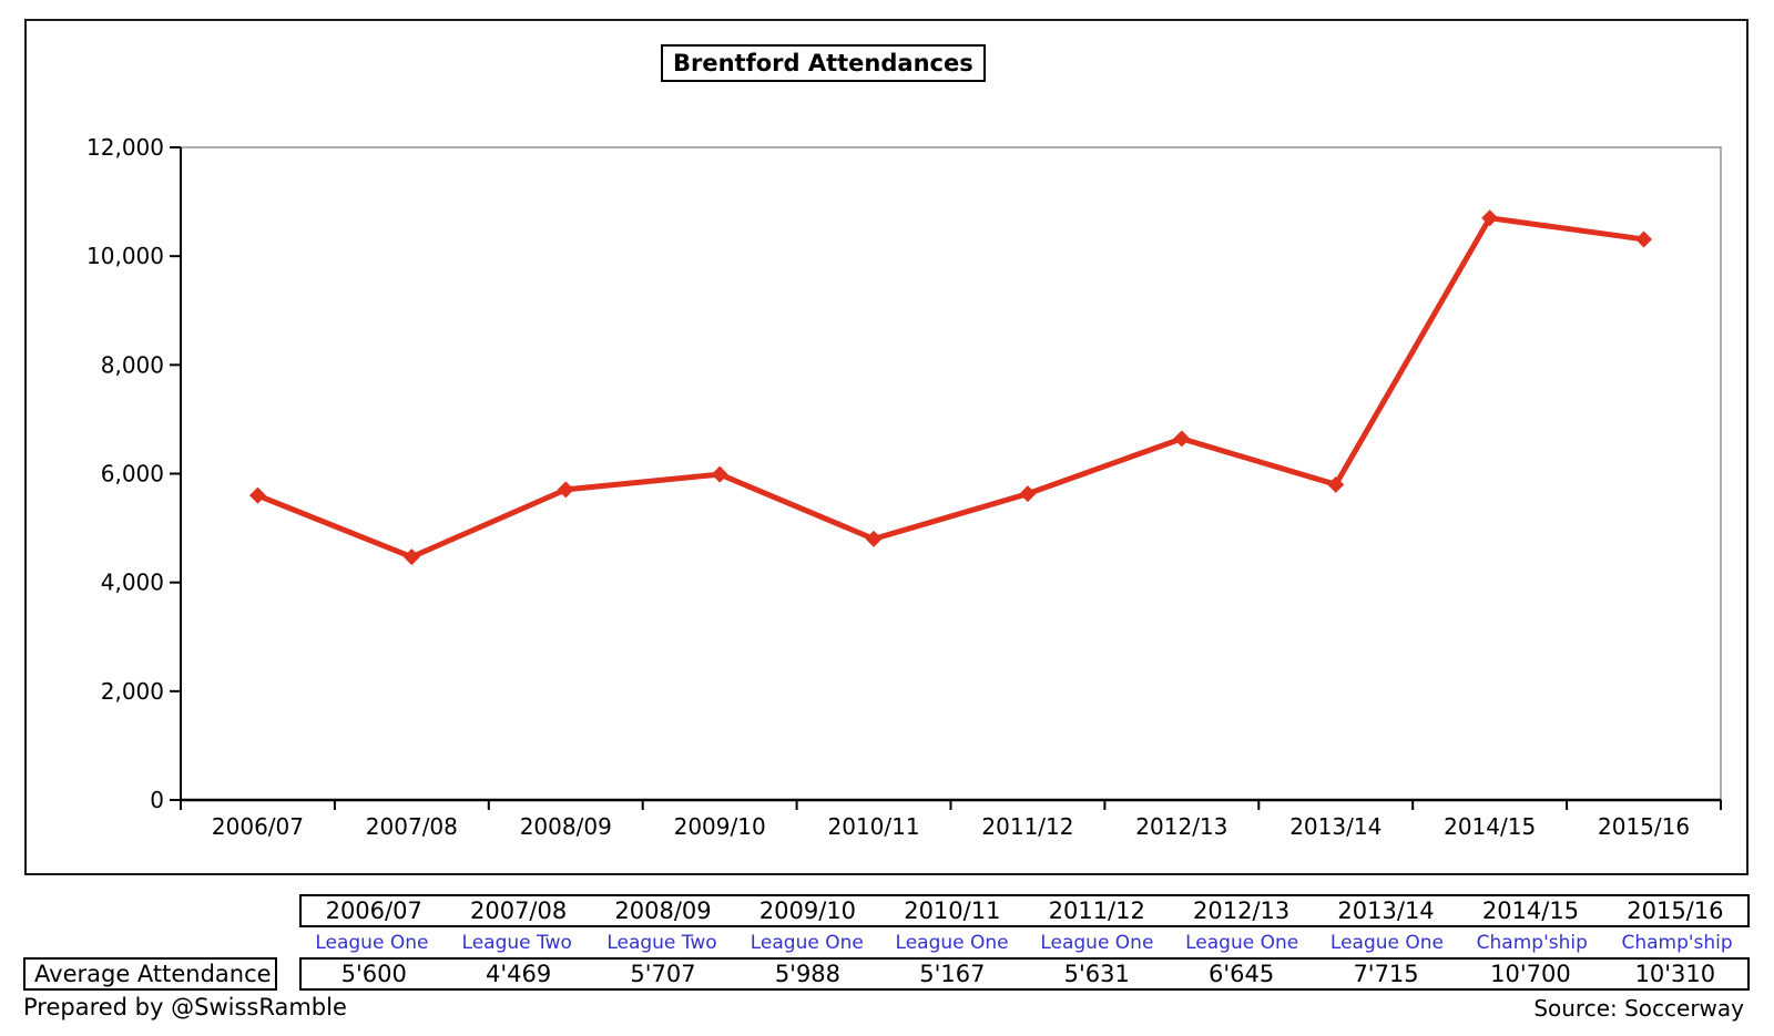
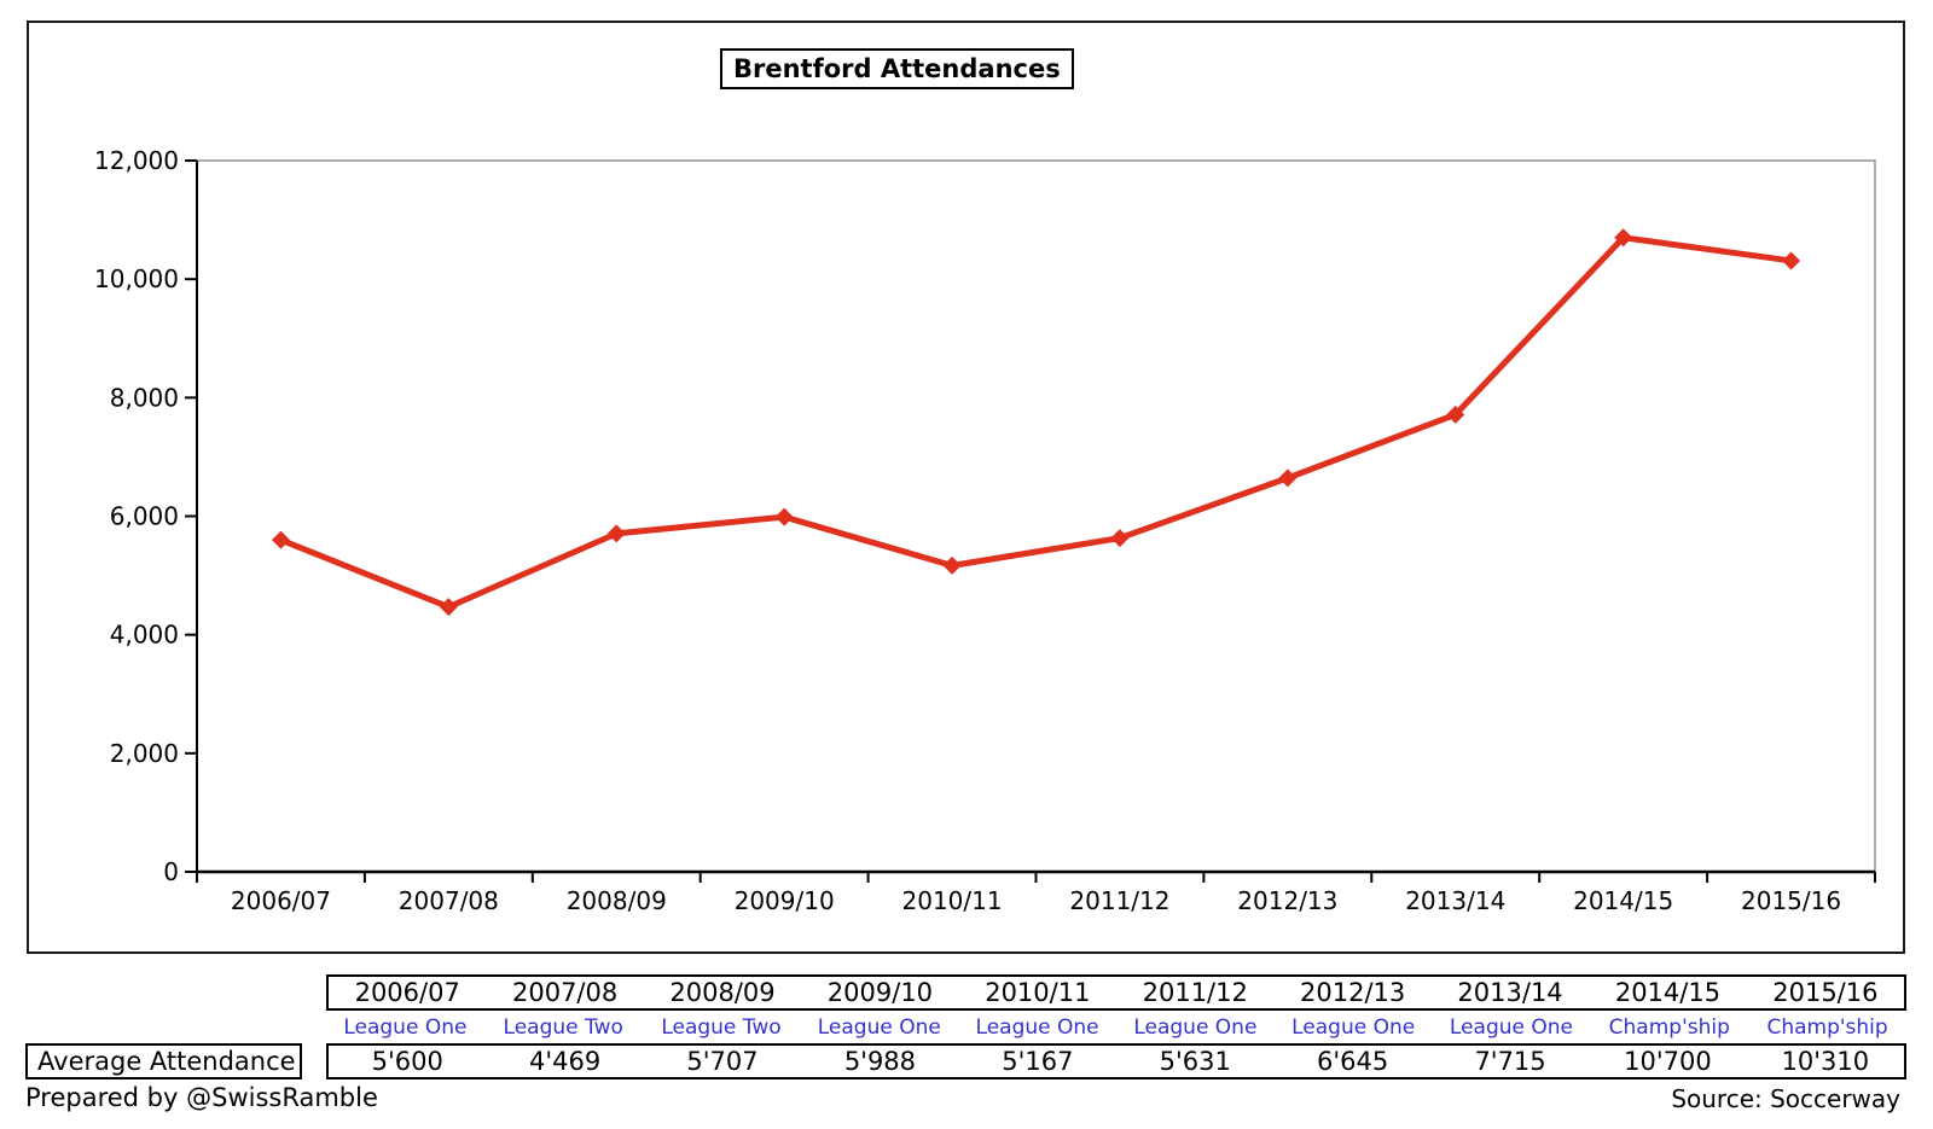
2010/11: 4800 -> 5200
2013/14: 5800 -> 7700
